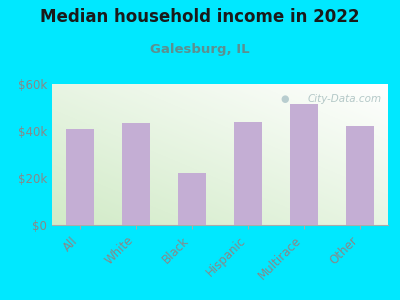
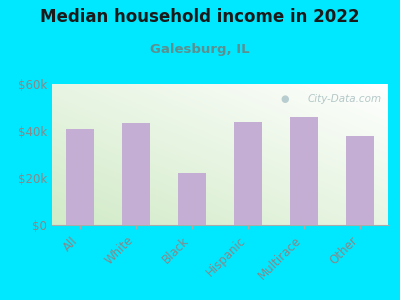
Multirace: $51.5k -> $46.0k
Other: $42.0k -> $38.0k
